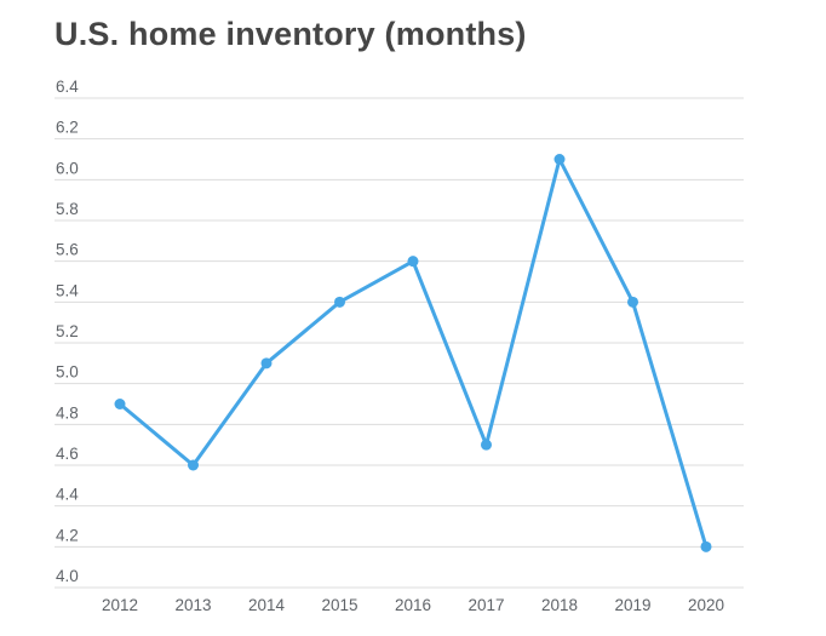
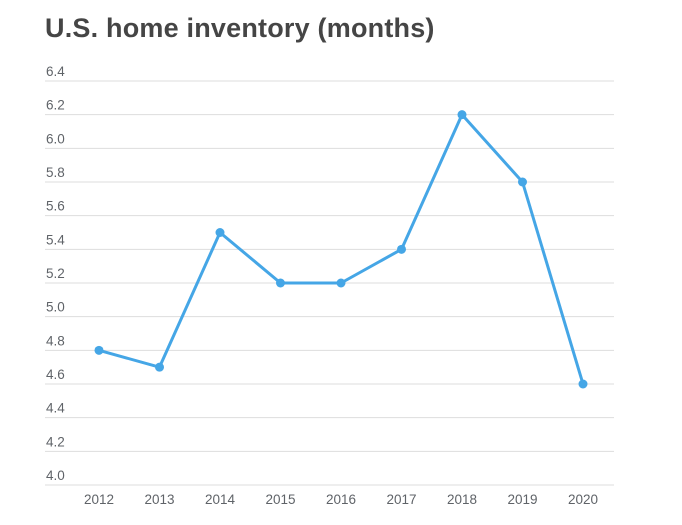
2012: 4.9 -> 4.8
2013: 4.6 -> 4.7
2014: 5.1 -> 5.5
2015: 5.4 -> 5.2
2016: 5.6 -> 5.2
2017: 4.7 -> 5.4
2018: 6.1 -> 6.2
2019: 5.4 -> 5.8
2020: 4.2 -> 4.6
